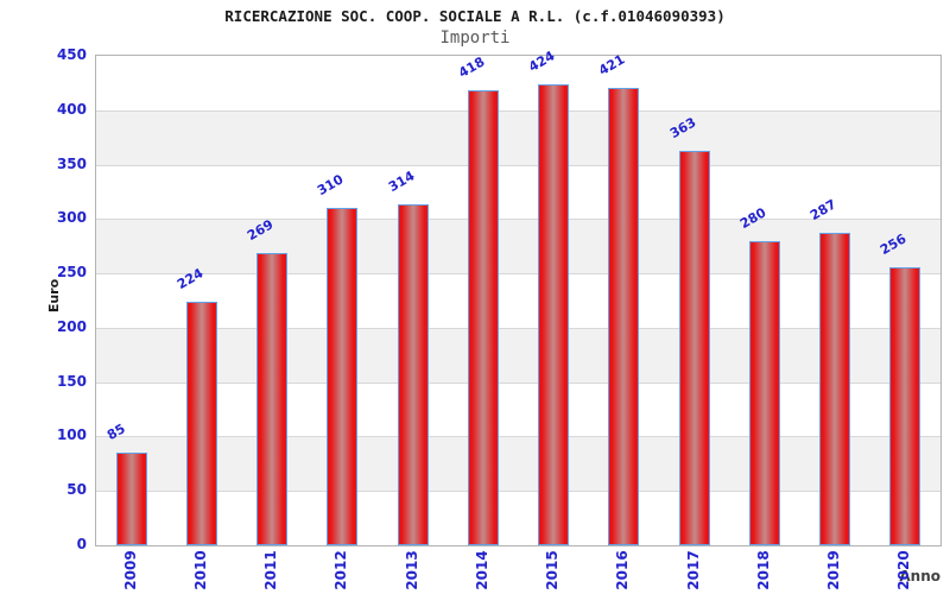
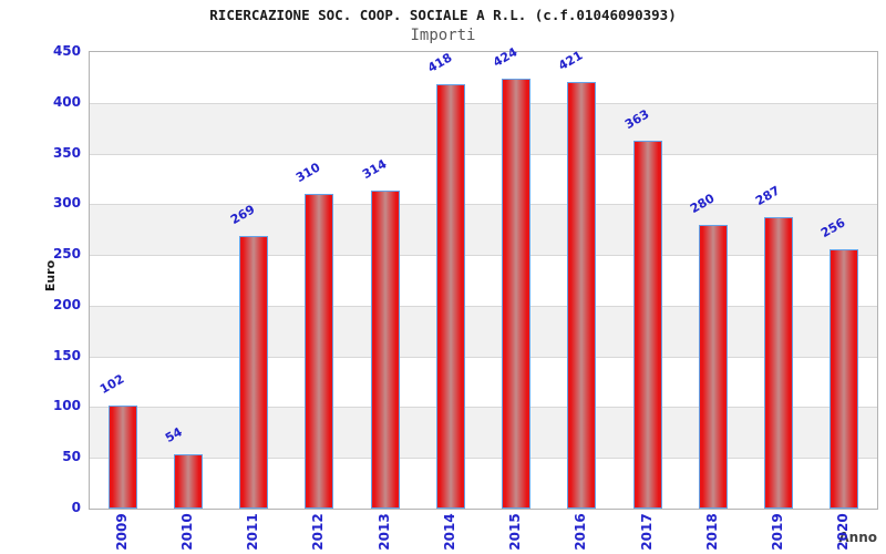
2009: 85 -> 102
2010: 224 -> 54
